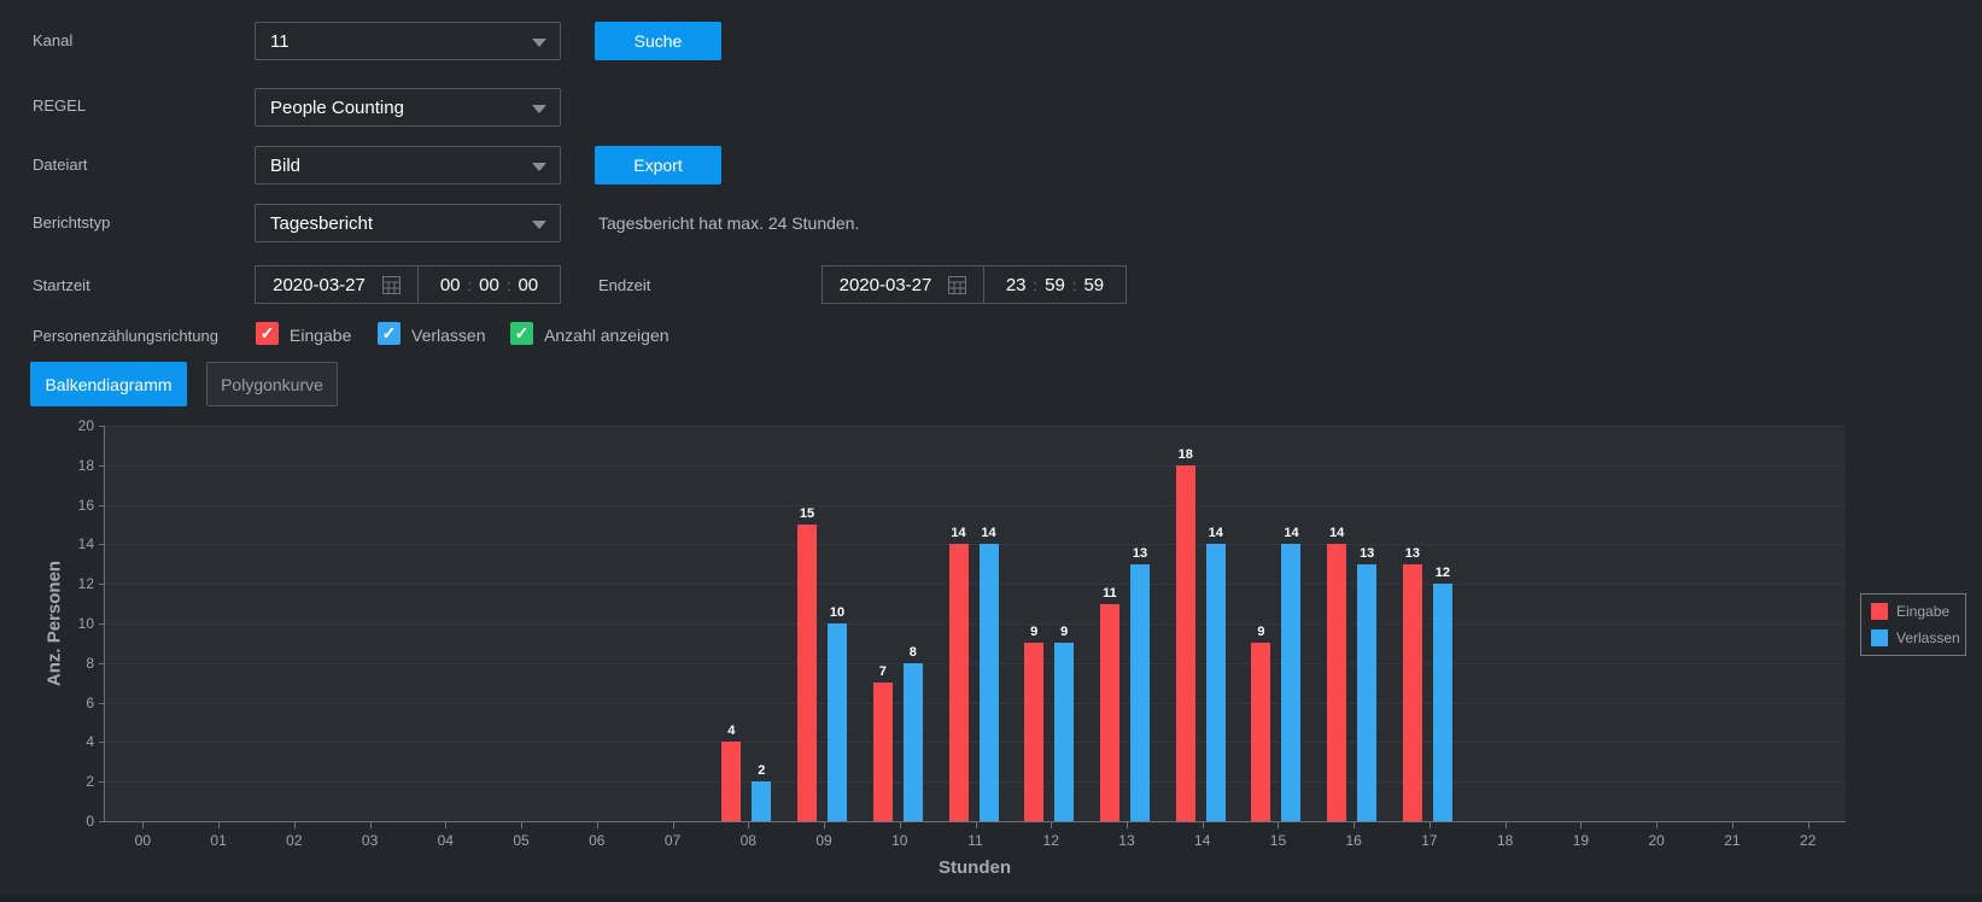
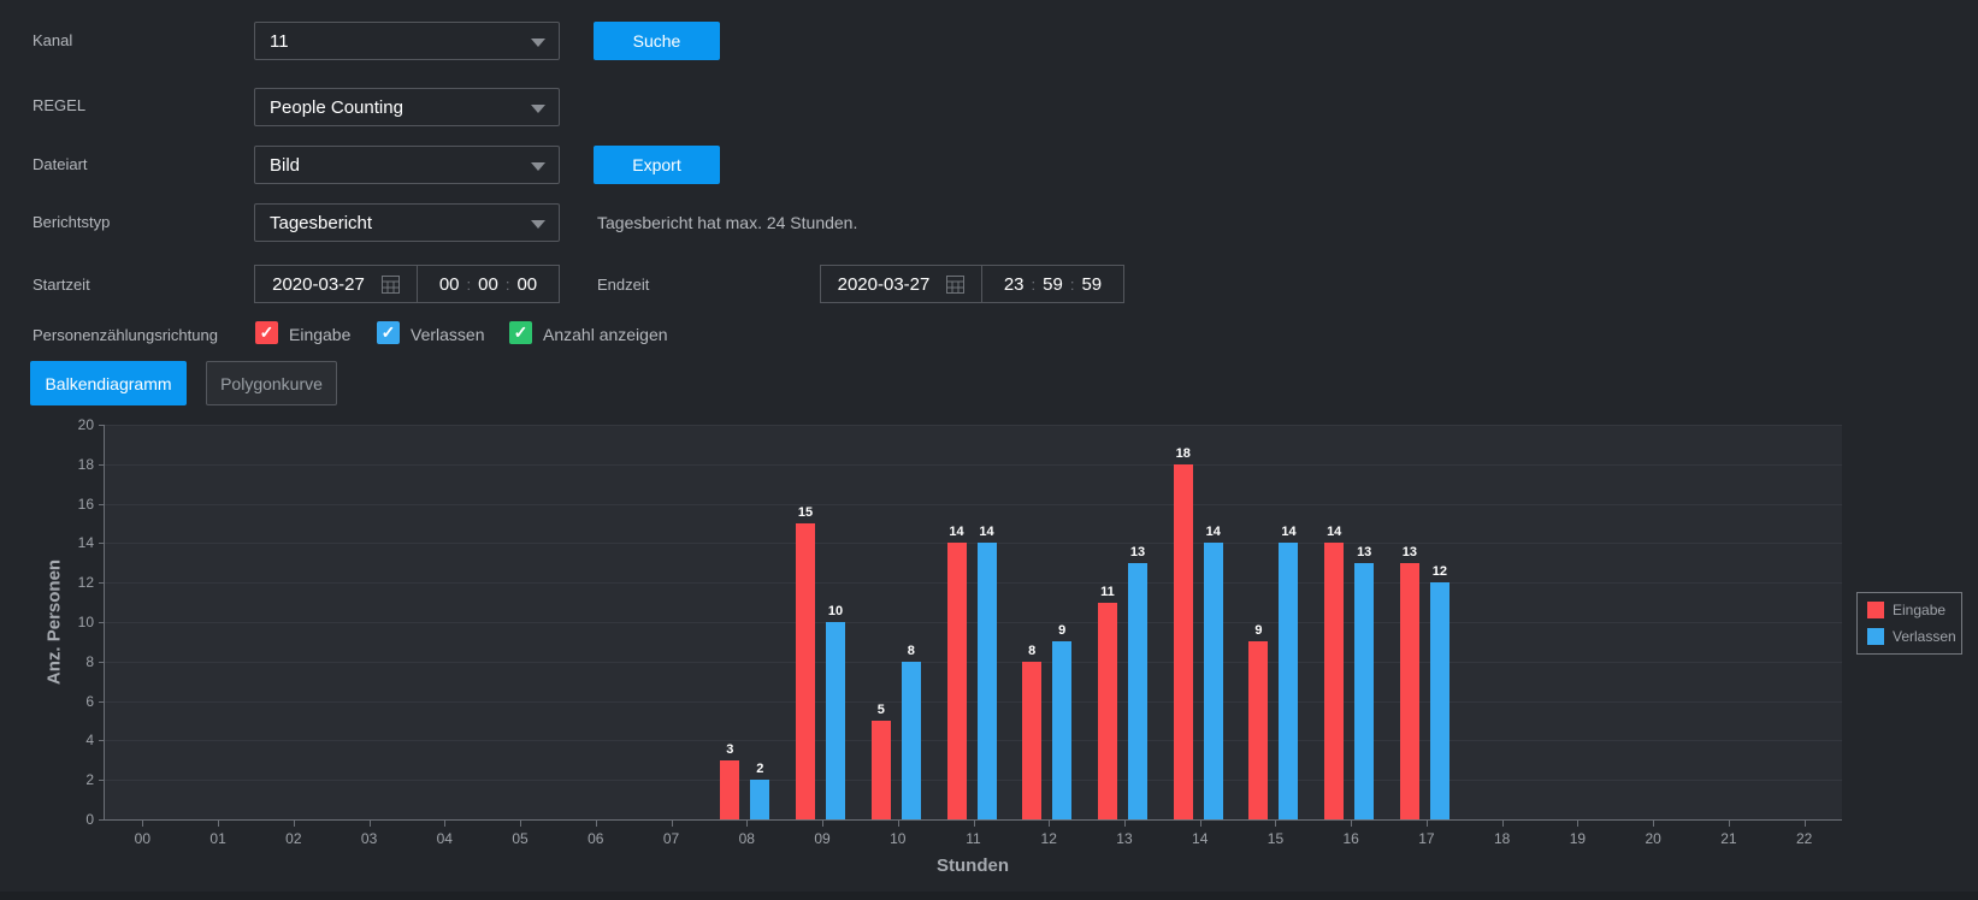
Eingabe/08: 4 -> 3
Eingabe/10: 7 -> 5
Eingabe/12: 9 -> 8
